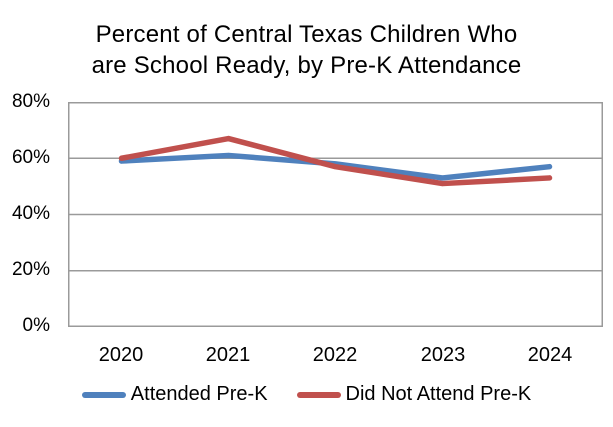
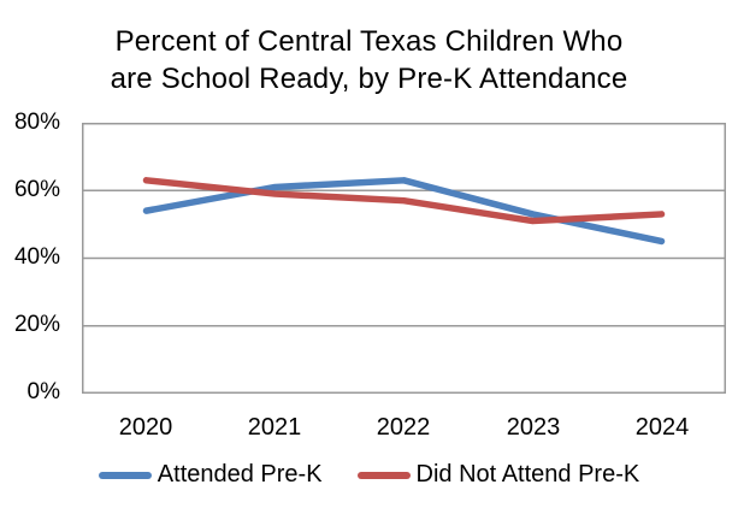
Attended Pre-K/2020: 59% -> 54%
Did Not Attend Pre-K/2020: 60% -> 63%
Did Not Attend Pre-K/2021: 67% -> 59%
Attended Pre-K/2022: 58% -> 63%
Attended Pre-K/2024: 57% -> 45%
